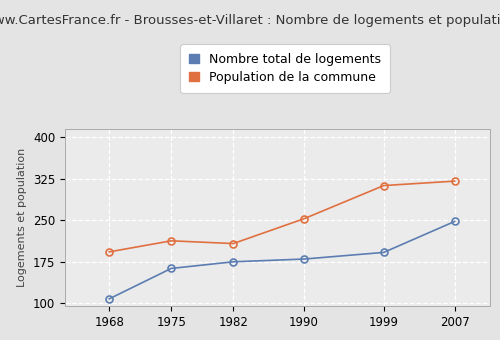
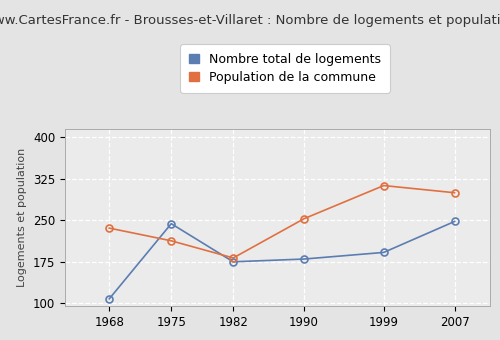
Population de la commune/1968: 193 -> 236
Nombre total de logements/1975: 163 -> 244
Population de la commune/1982: 208 -> 182
Population de la commune/2007: 321 -> 300
